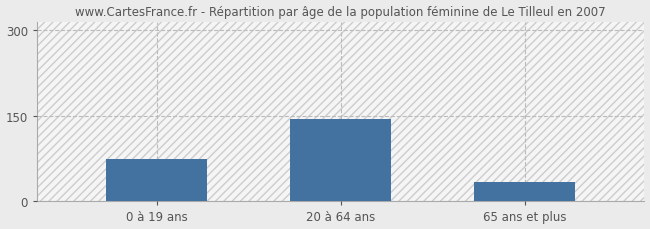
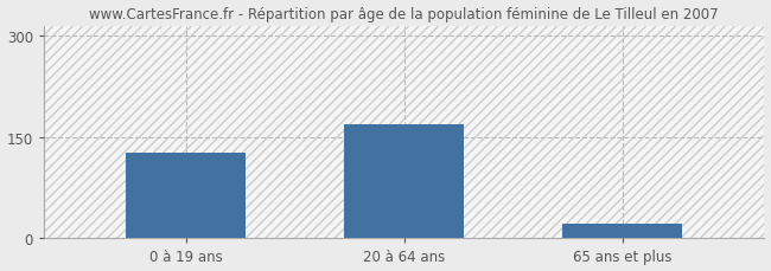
0 à 19 ans: 74 -> 127
20 à 64 ans: 144 -> 168
65 ans et plus: 34 -> 22
